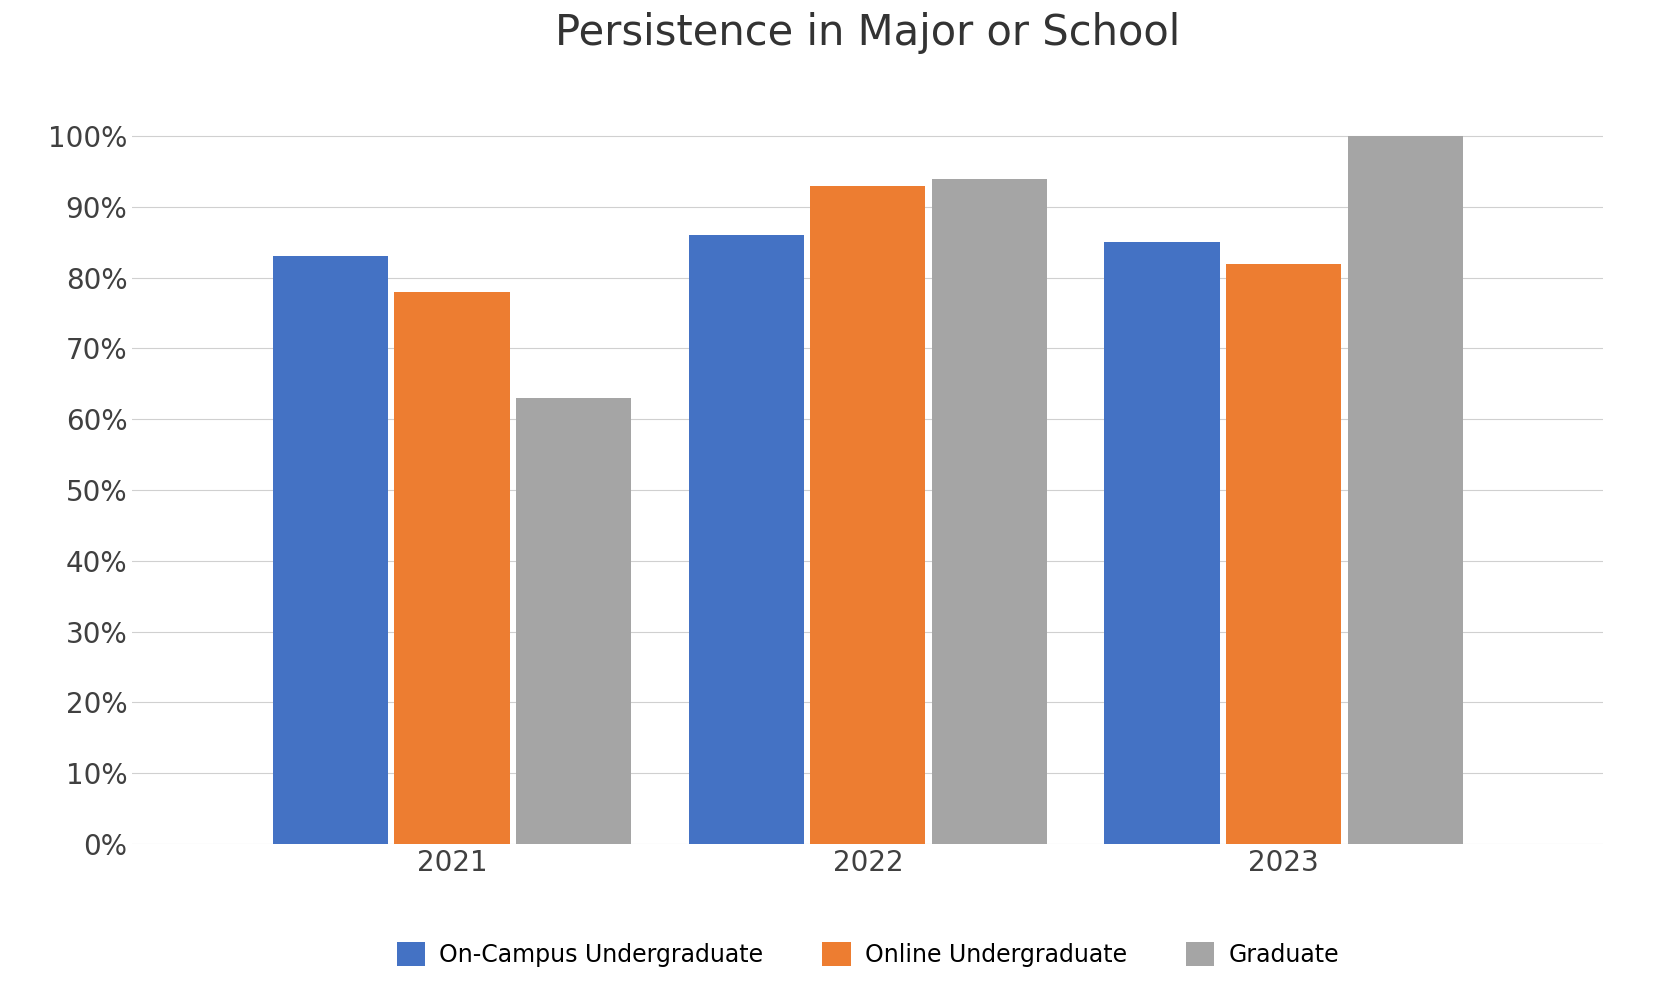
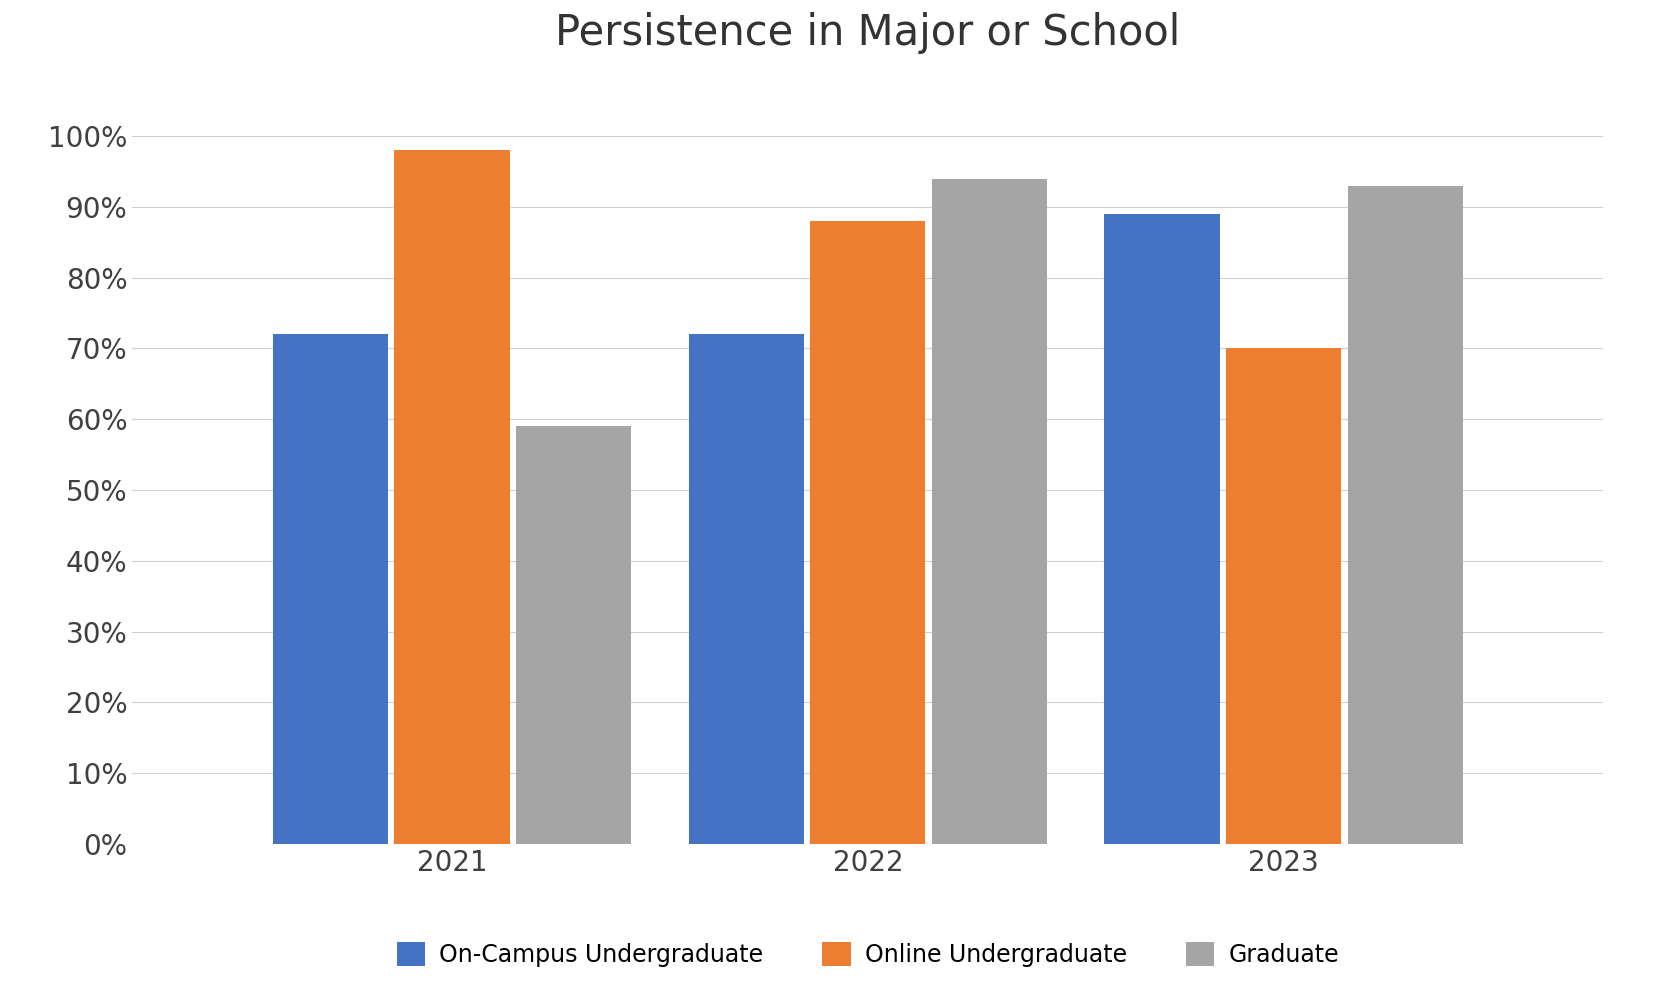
On-Campus Undergraduate/2021: 83% -> 72%
Online Undergraduate/2021: 78% -> 98%
Graduate/2021: 63% -> 59%
On-Campus Undergraduate/2022: 86% -> 72%
Online Undergraduate/2022: 93% -> 88%
On-Campus Undergraduate/2023: 85% -> 89%
Online Undergraduate/2023: 82% -> 70%
Graduate/2023: 100% -> 93%
